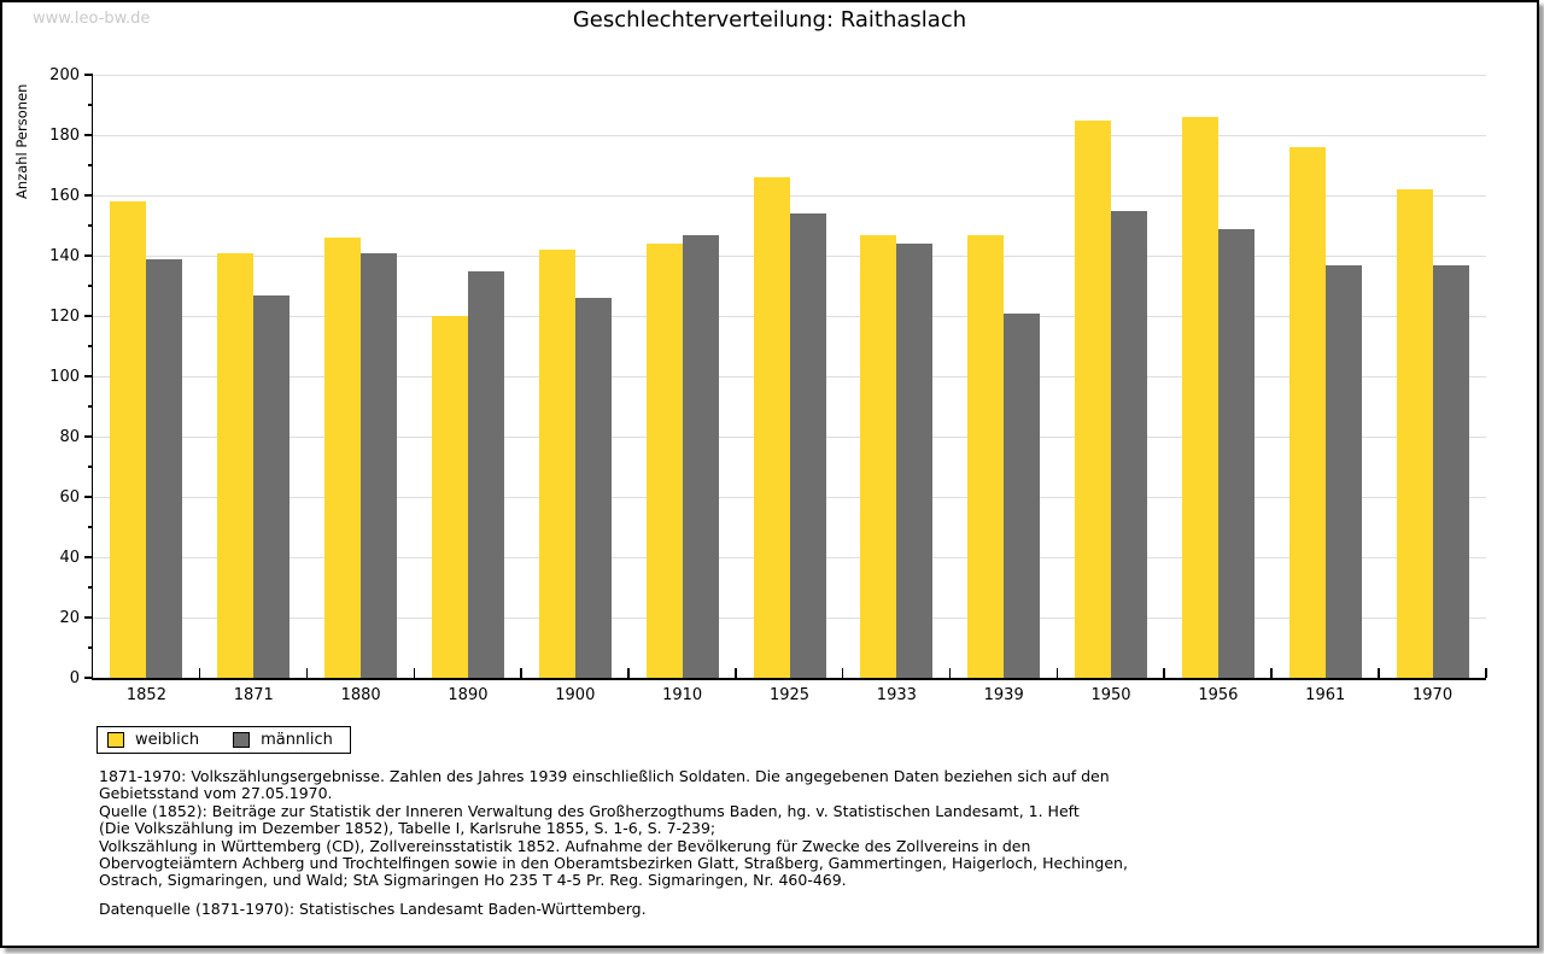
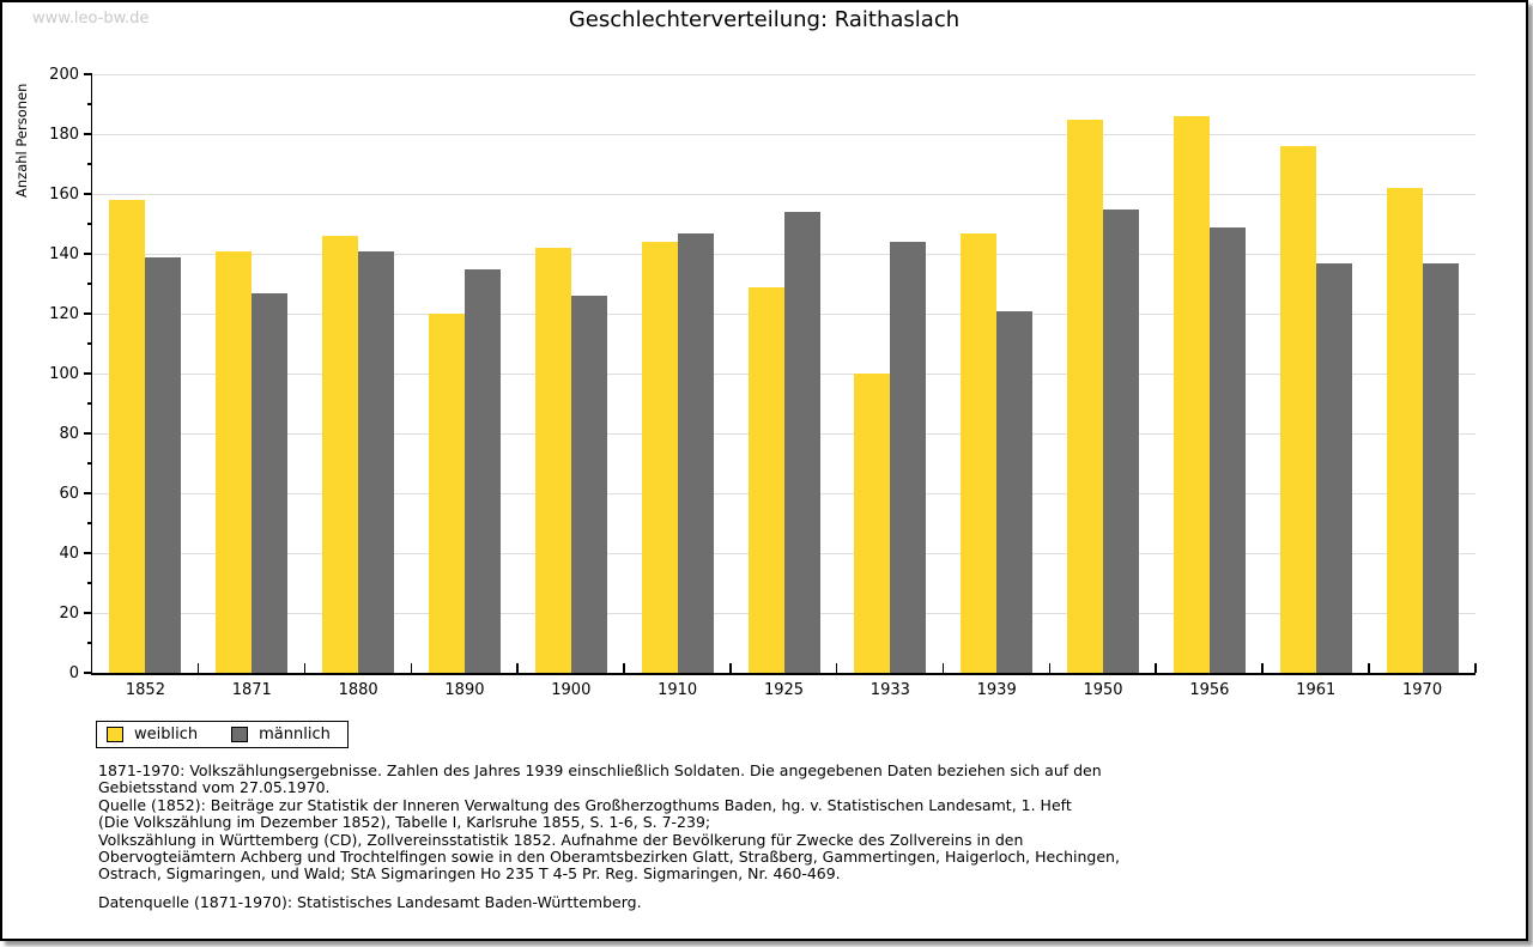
weiblich/1925: 166 -> 129
weiblich/1933: 147 -> 100
